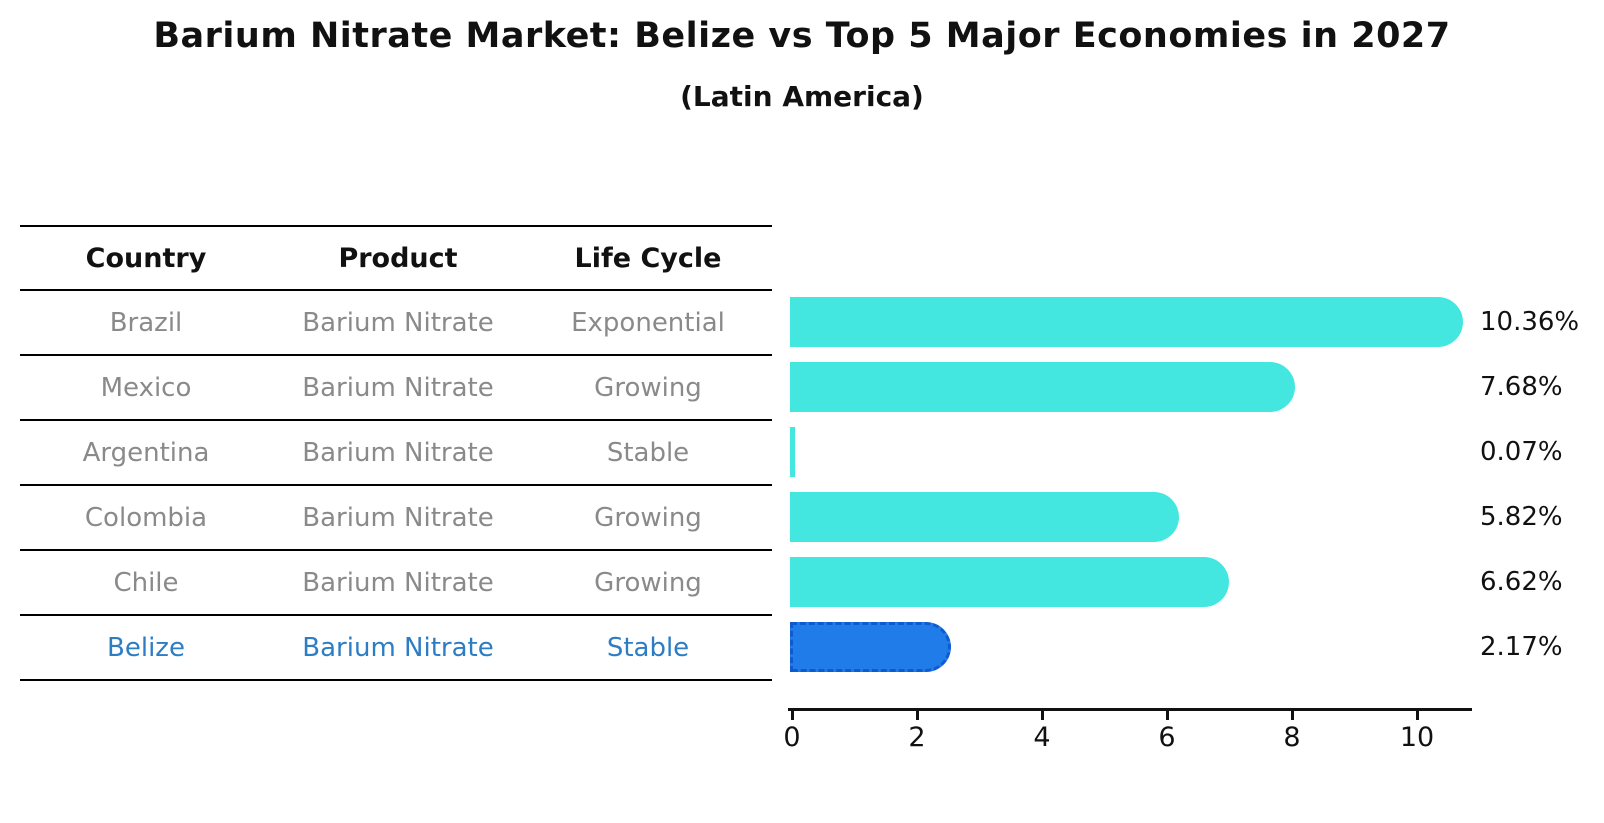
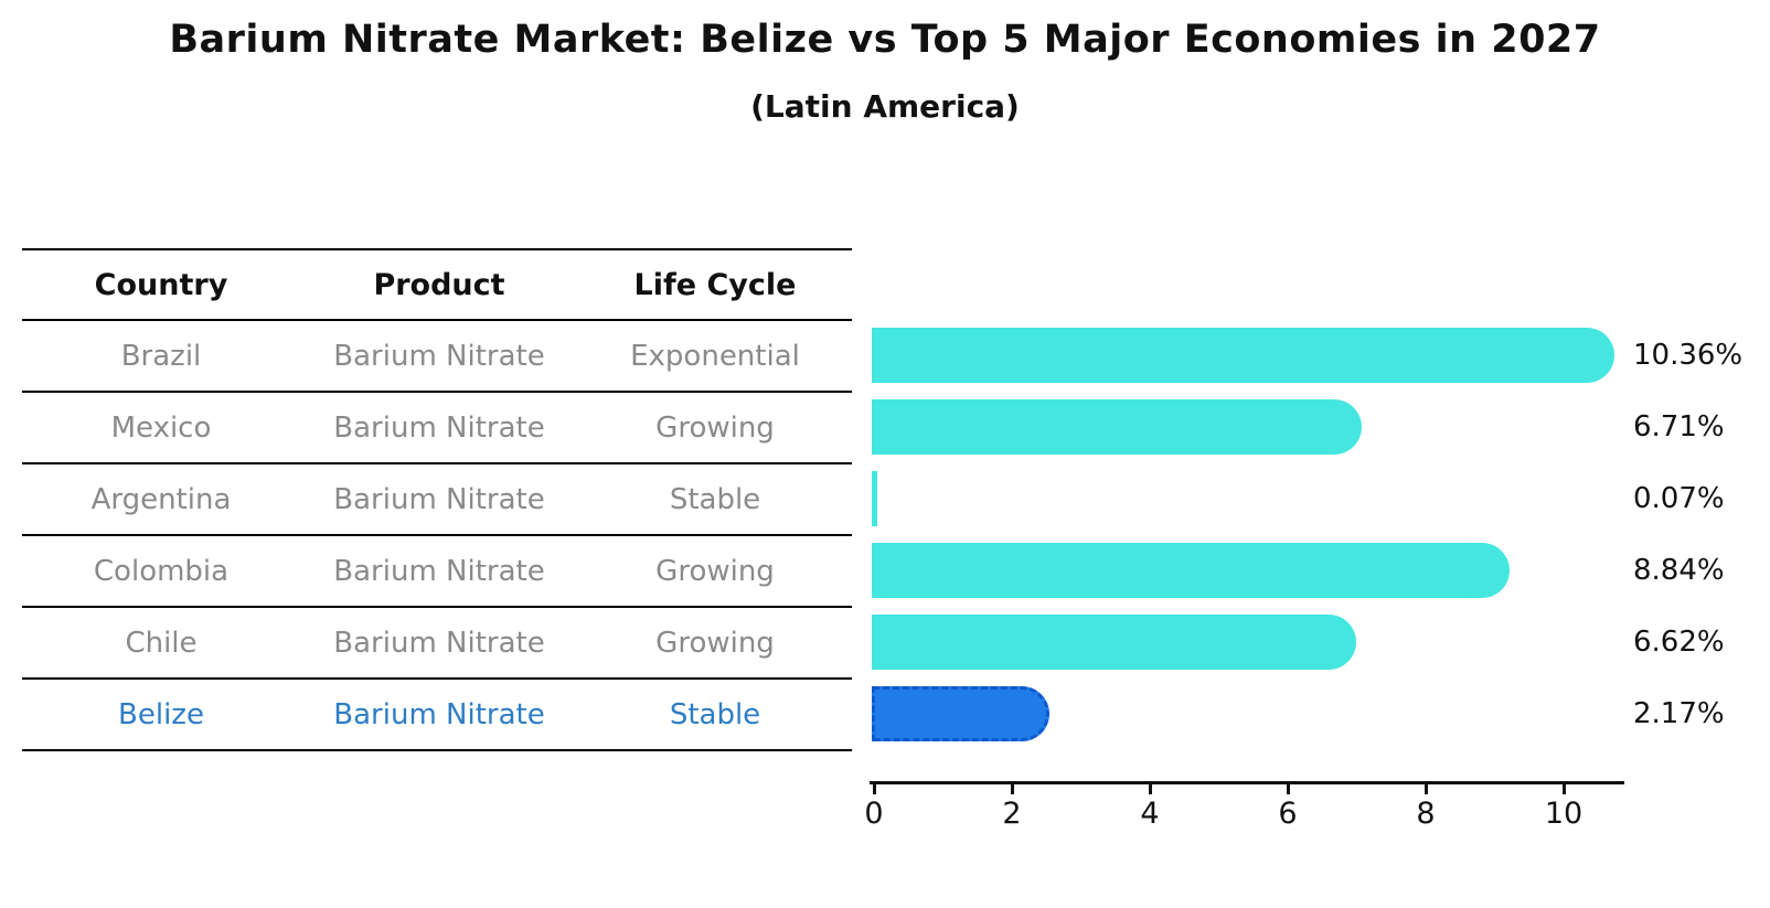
Mexico: 7.68% -> 6.71%
Colombia: 5.82% -> 8.84%
